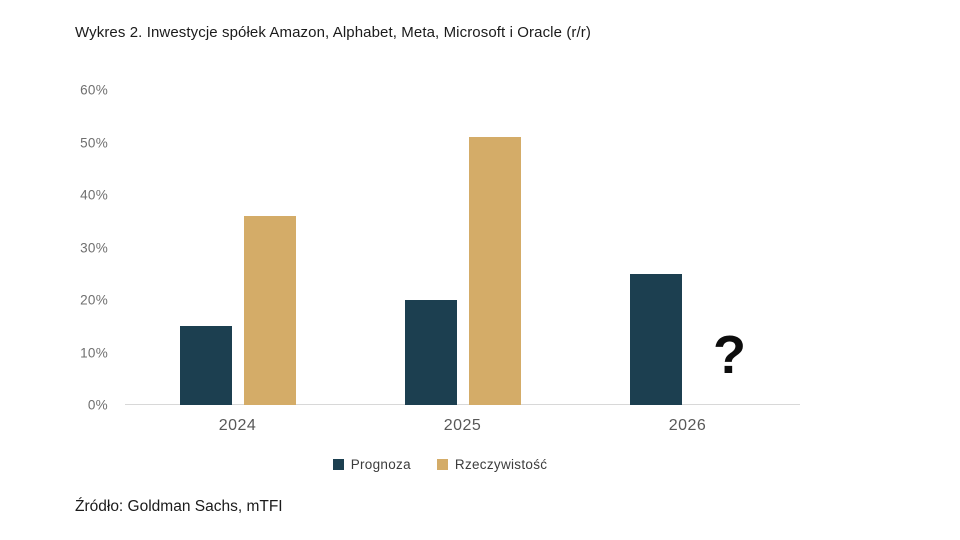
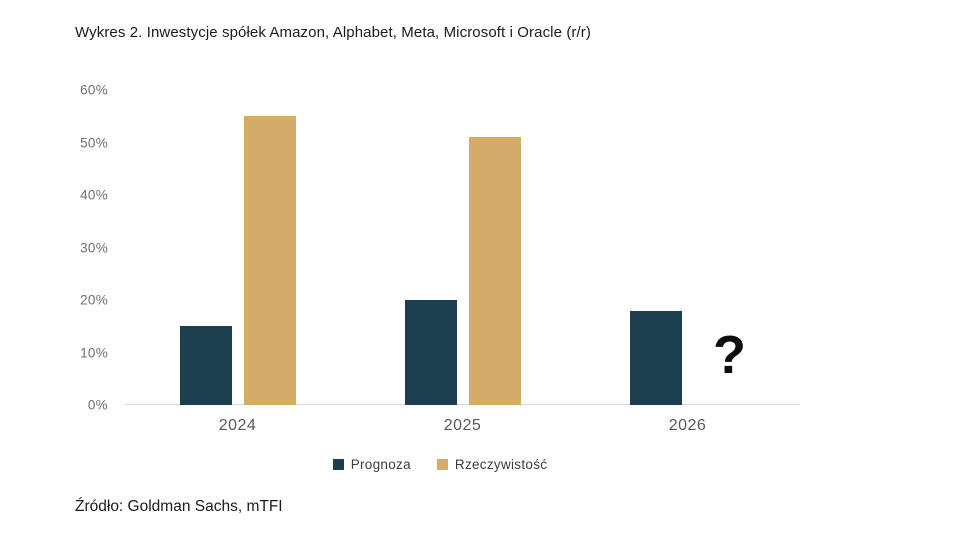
Rzeczywistość/2024: 36% -> 55%
Prognoza/2026: 25% -> 18%
